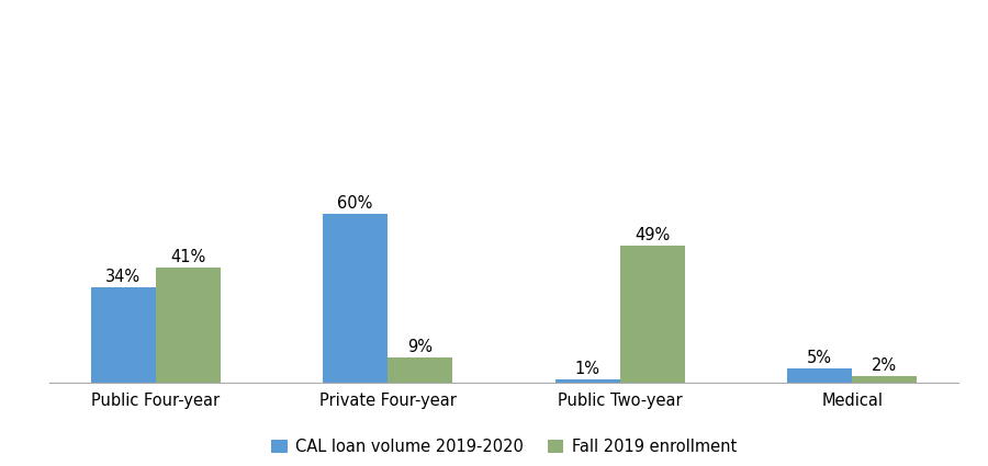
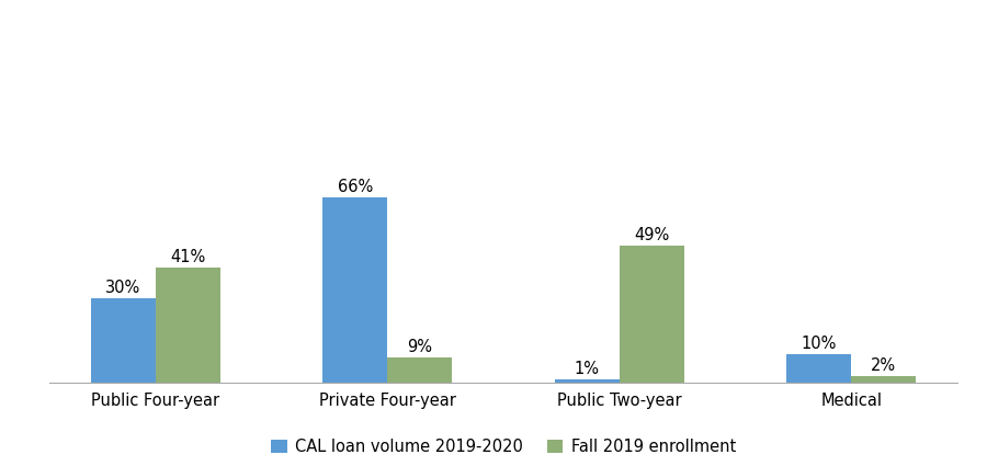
CAL loan volume 2019-2020/Public Four-year: 34% -> 30%
CAL loan volume 2019-2020/Private Four-year: 60% -> 66%
CAL loan volume 2019-2020/Medical: 5% -> 10%
